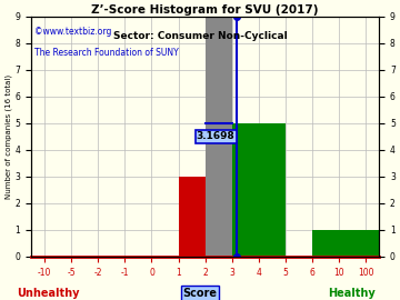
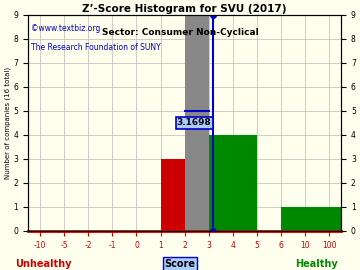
4: 5 -> 4
